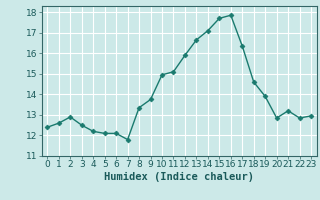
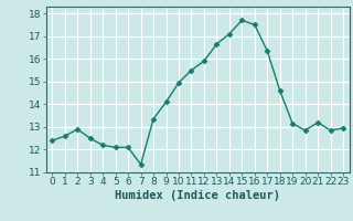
7: 11.80 -> 11.35
9: 13.75 -> 14.10
11: 15.10 -> 15.50
16: 17.85 -> 17.50
19: 13.90 -> 13.15
